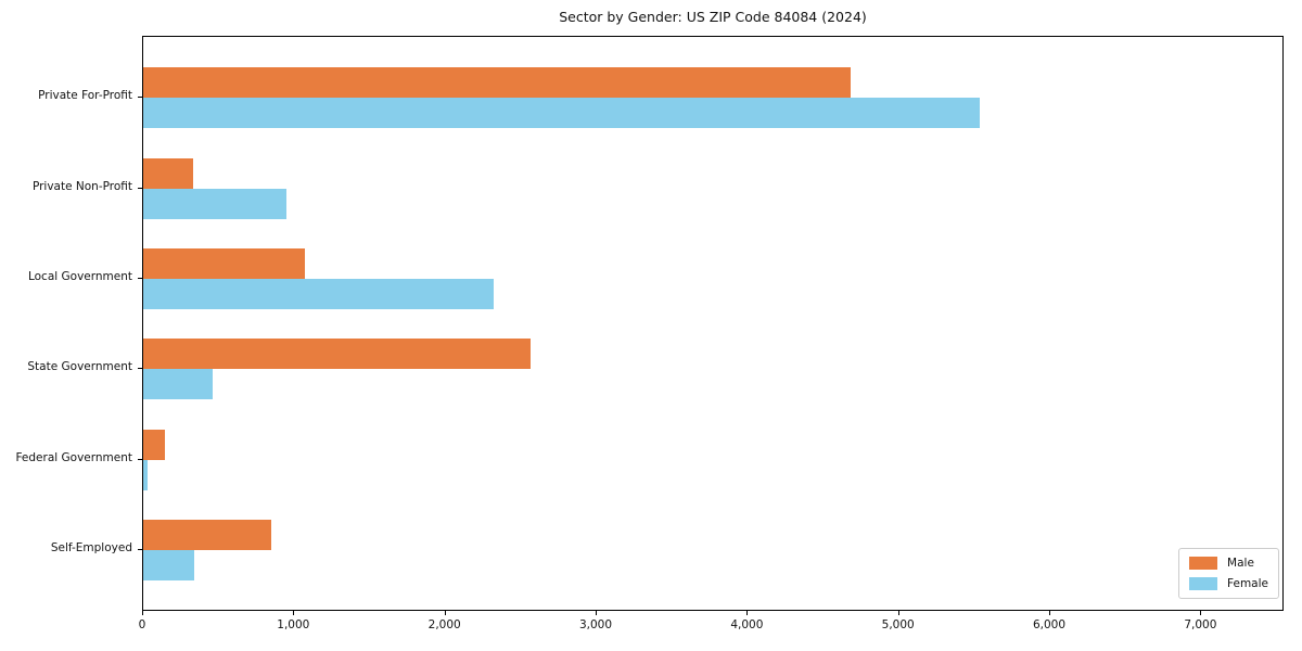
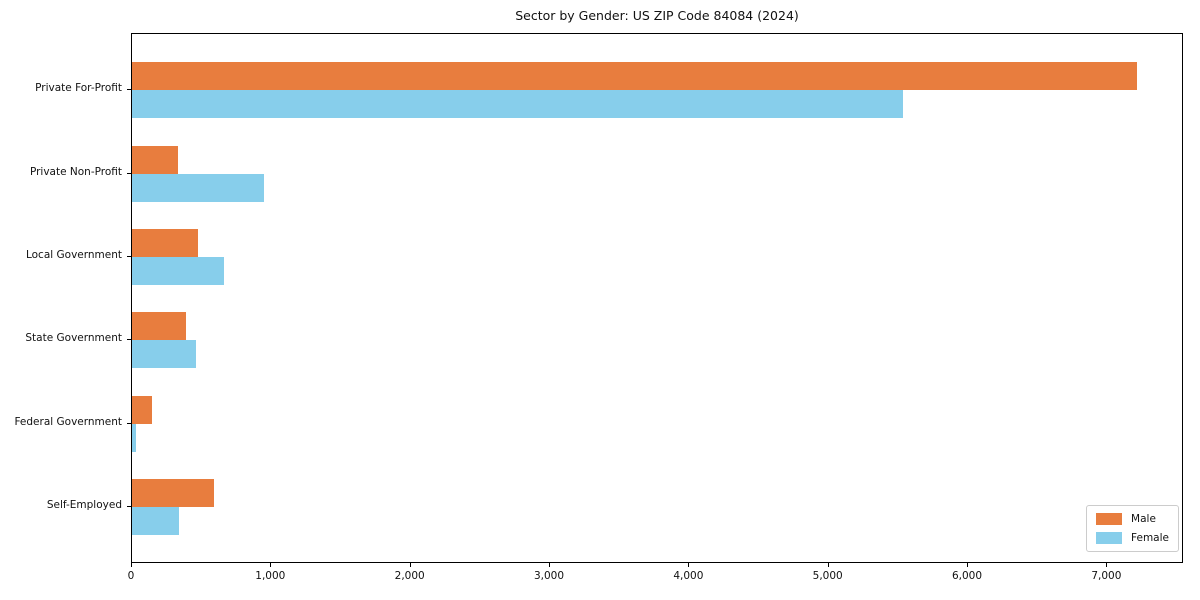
Male/Private For-Profit: 4680 -> 7210
Male/Local Government: 1070 -> 480
Female/Local Government: 2320 -> 660
Male/State Government: 2560 -> 390
Male/Self-Employed: 850 -> 580
